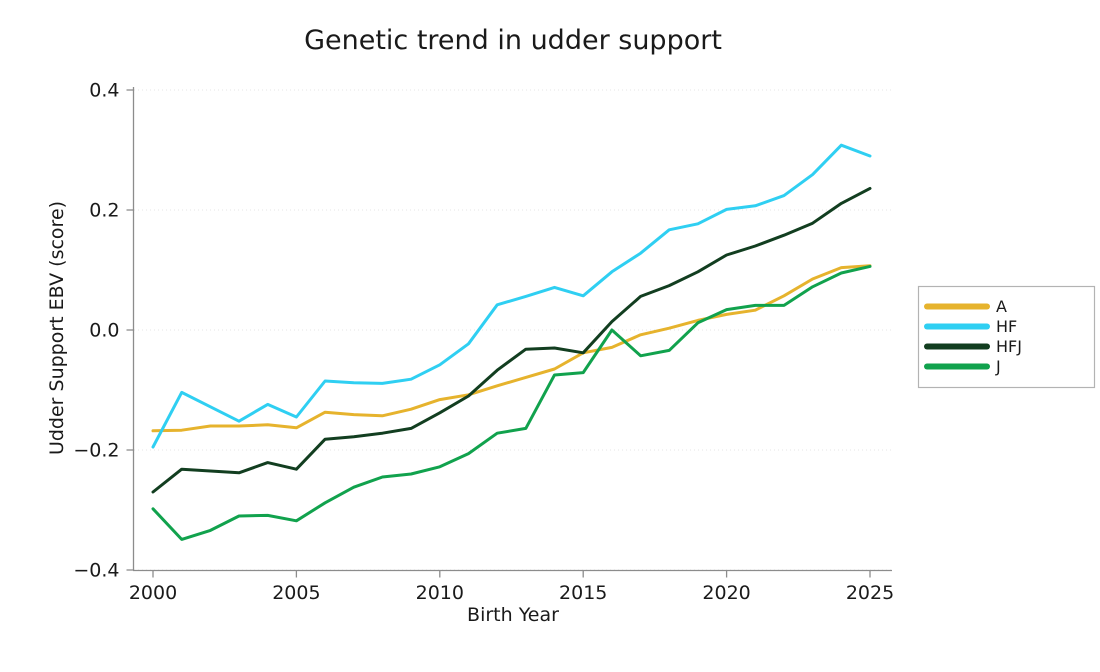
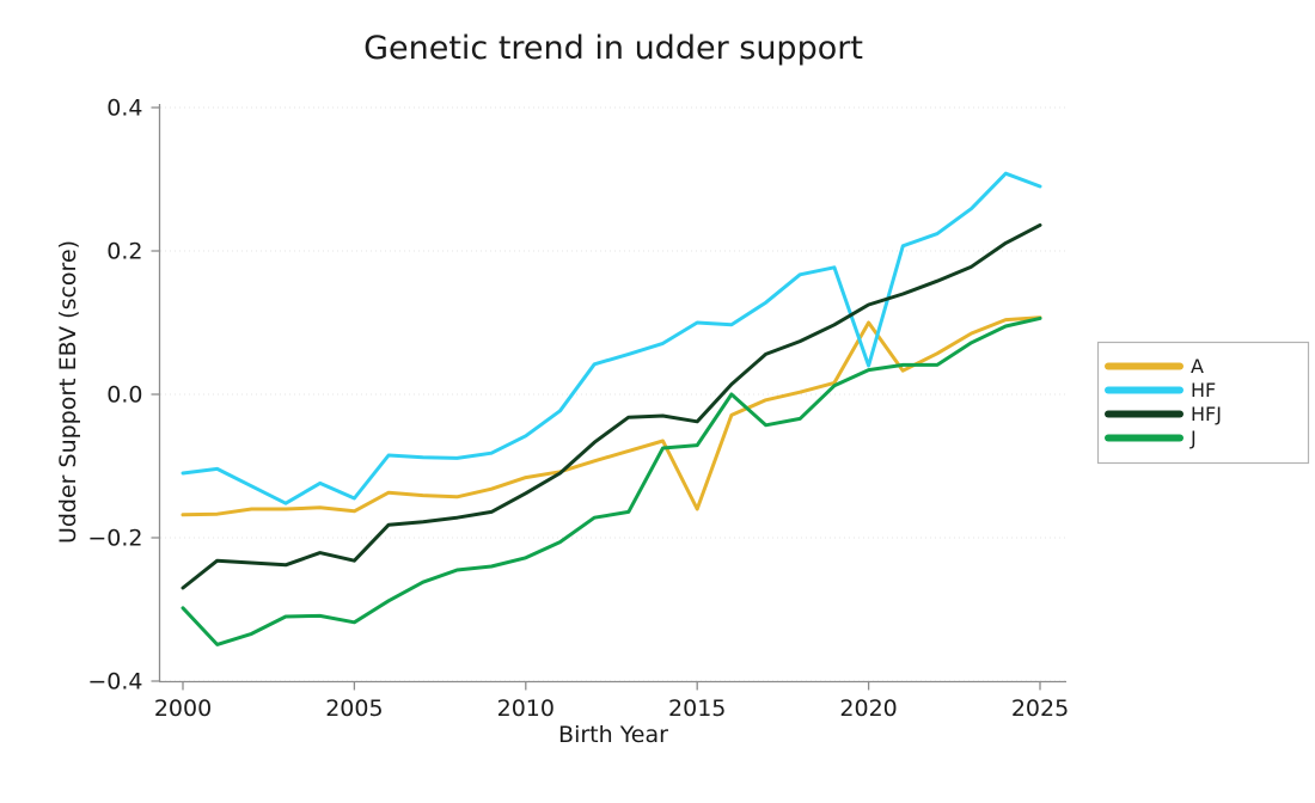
HF/2000: -0.20 -> -0.11
A/2015: -0.04 -> -0.16
HF/2015: 0.06 -> 0.10
A/2020: 0.03 -> 0.10
HF/2020: 0.20 -> 0.04
